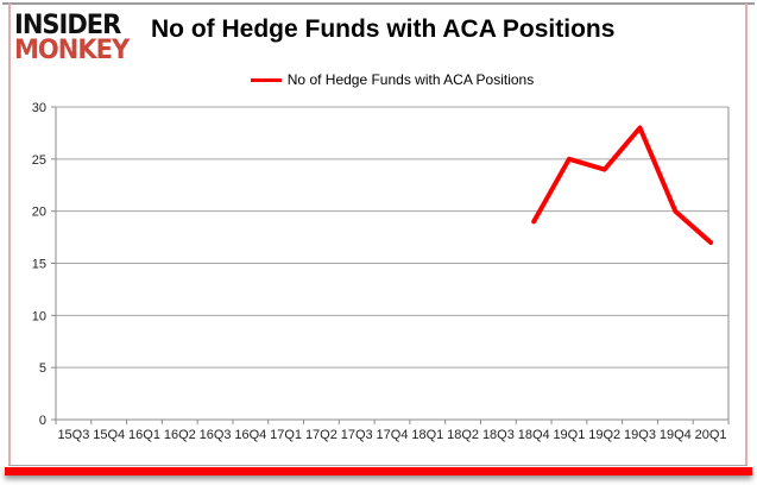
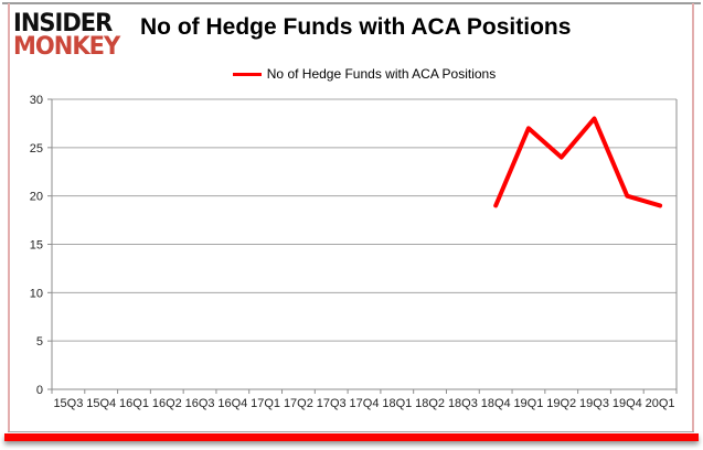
19Q1: 25 -> 27
20Q1: 17 -> 19
